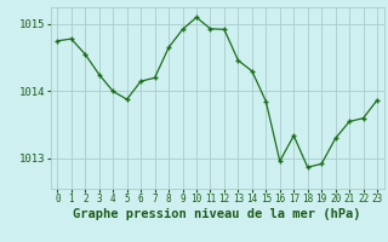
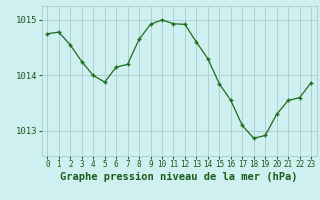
10: 1015.10 -> 1015.00
13: 1014.46 -> 1014.60
16: 1012.96 -> 1013.55
17: 1013.34 -> 1013.10
